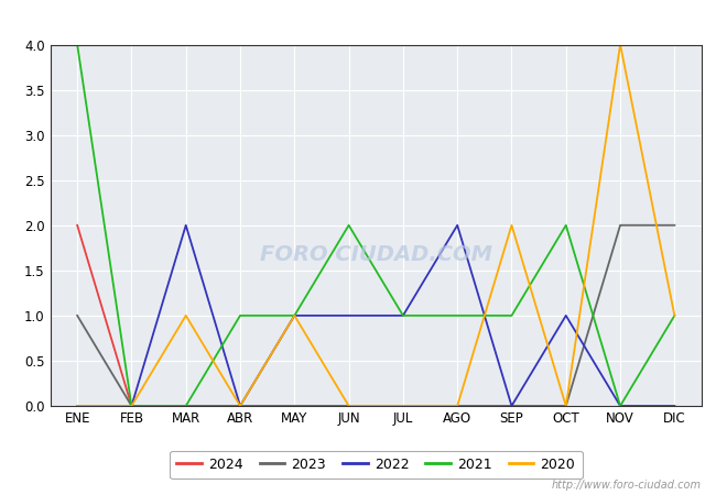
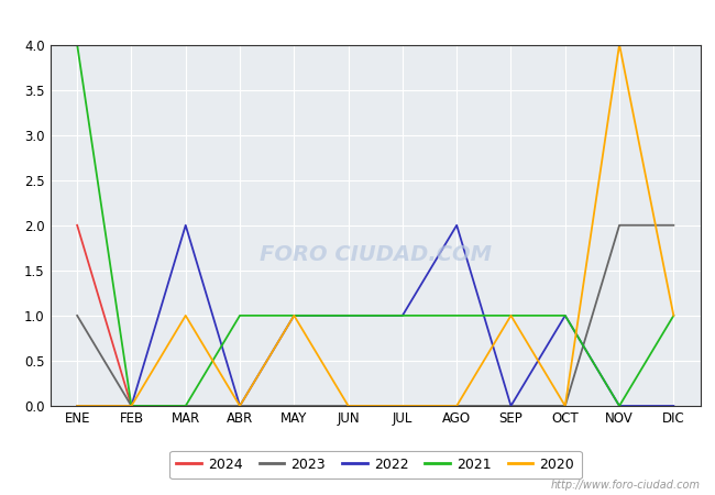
2021/JUN: 2 -> 1
2020/SEP: 2 -> 1
2021/OCT: 2 -> 1
